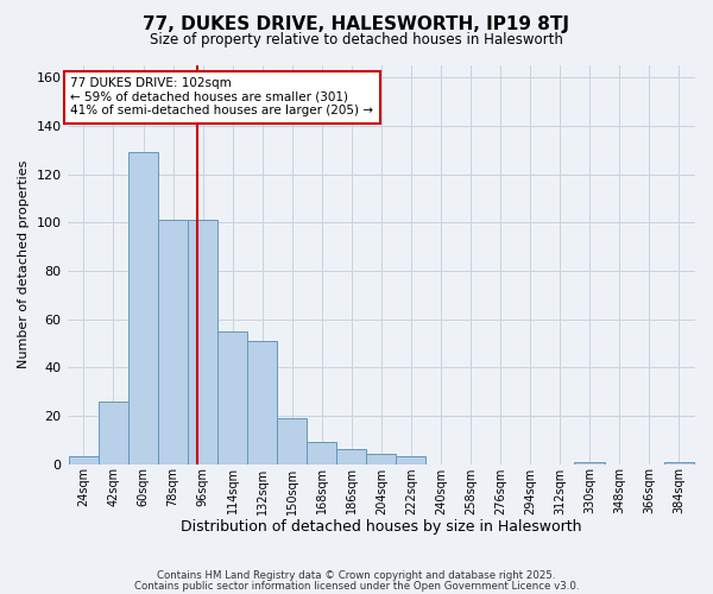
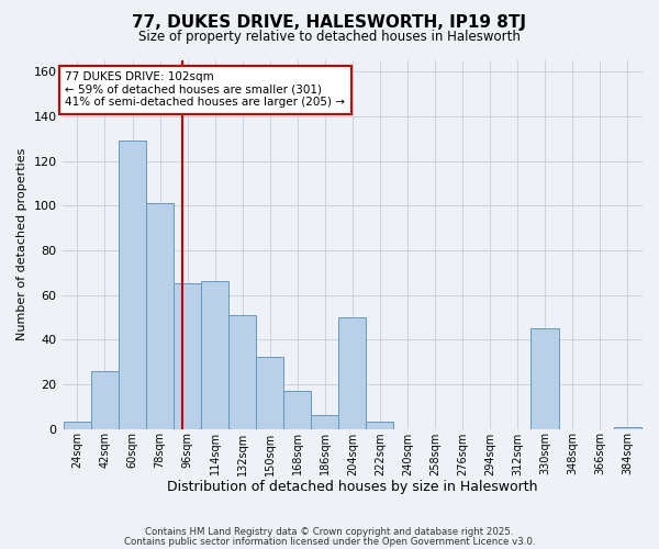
96sqm: 101 -> 65
114sqm: 55 -> 66
150sqm: 19 -> 32
168sqm: 9 -> 17
204sqm: 4 -> 50
330sqm: 1 -> 45
